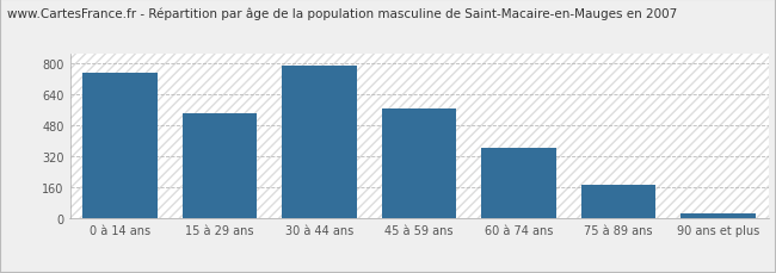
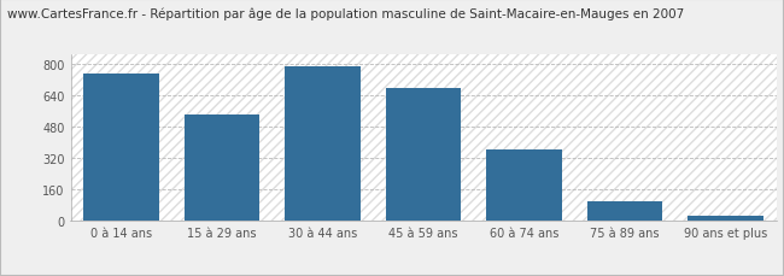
45 à 59 ans: 560 -> 680
75 à 89 ans: 180 -> 100
